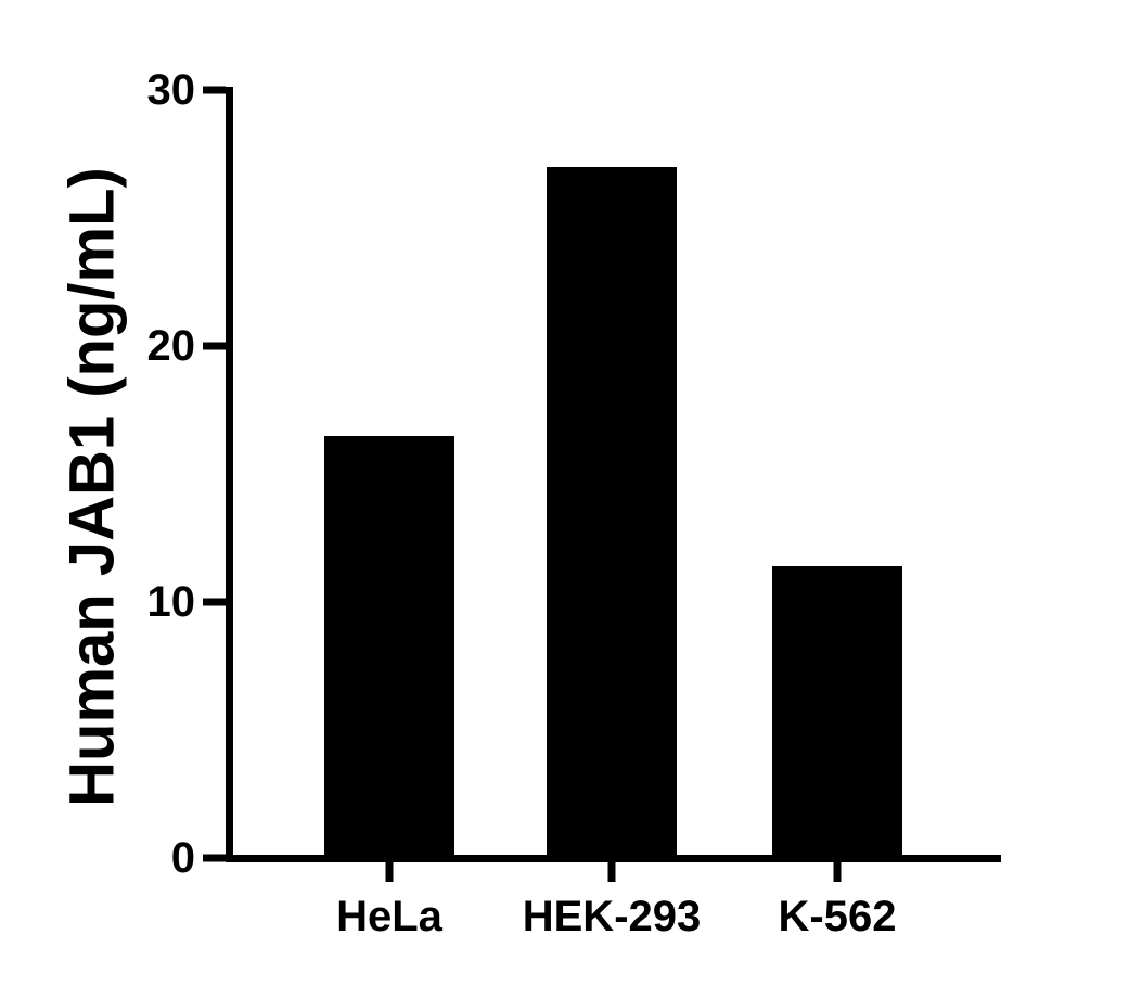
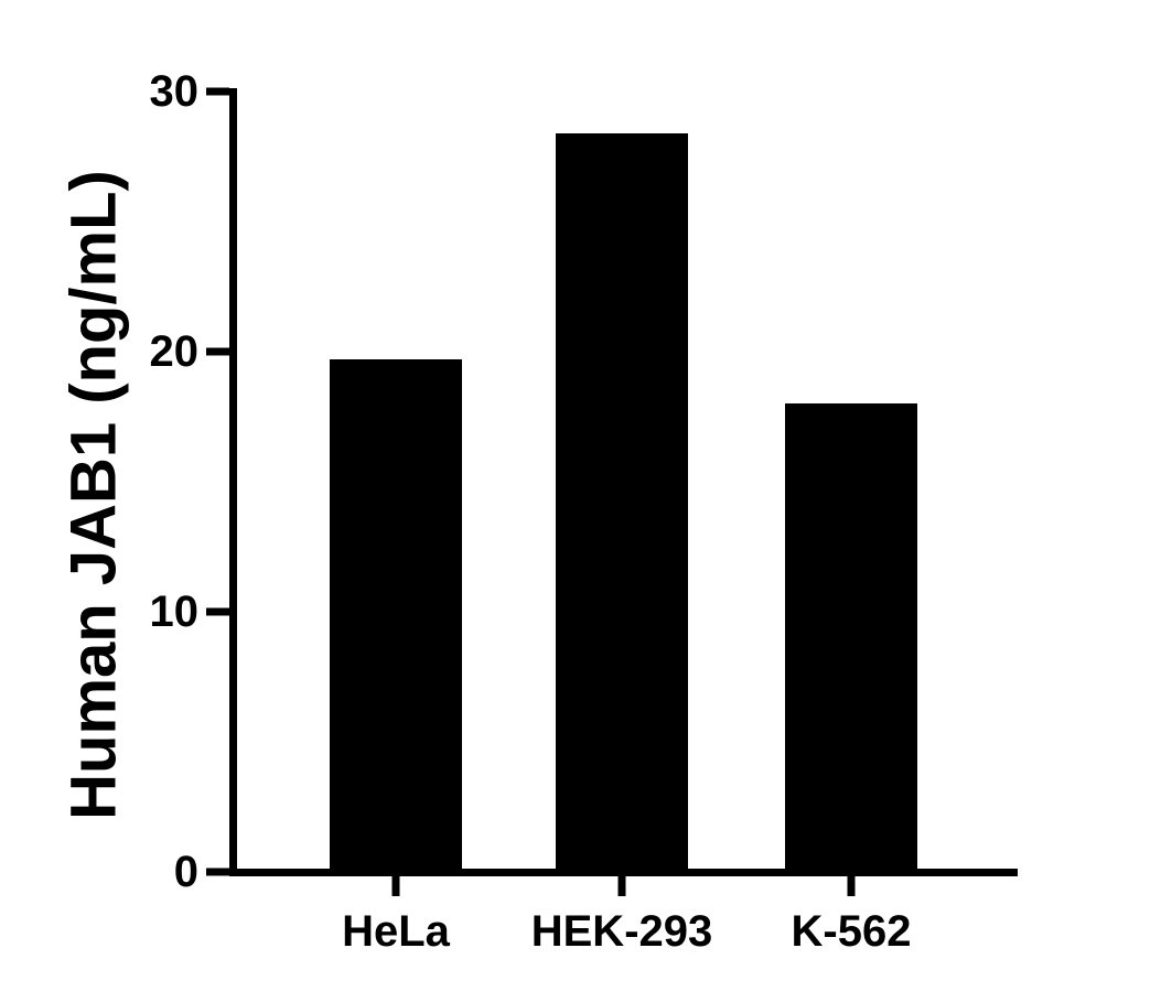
HeLa: 16.5 -> 19.7
HEK-293: 27.0 -> 28.4
K-562: 11.4 -> 18.0
